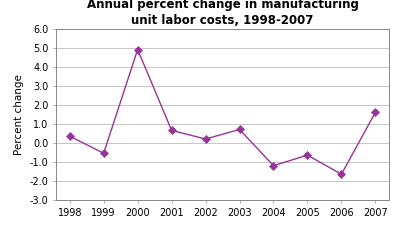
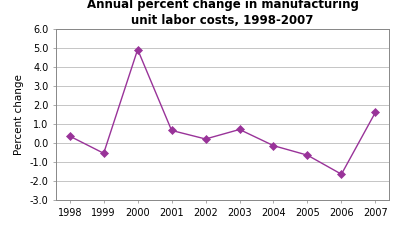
2004: -1.2 -> -0.1
